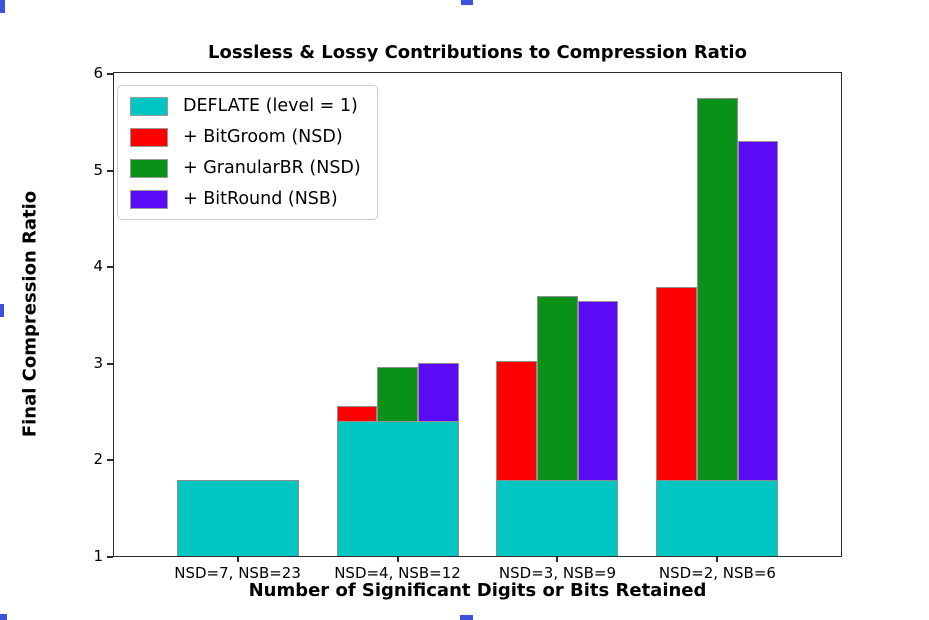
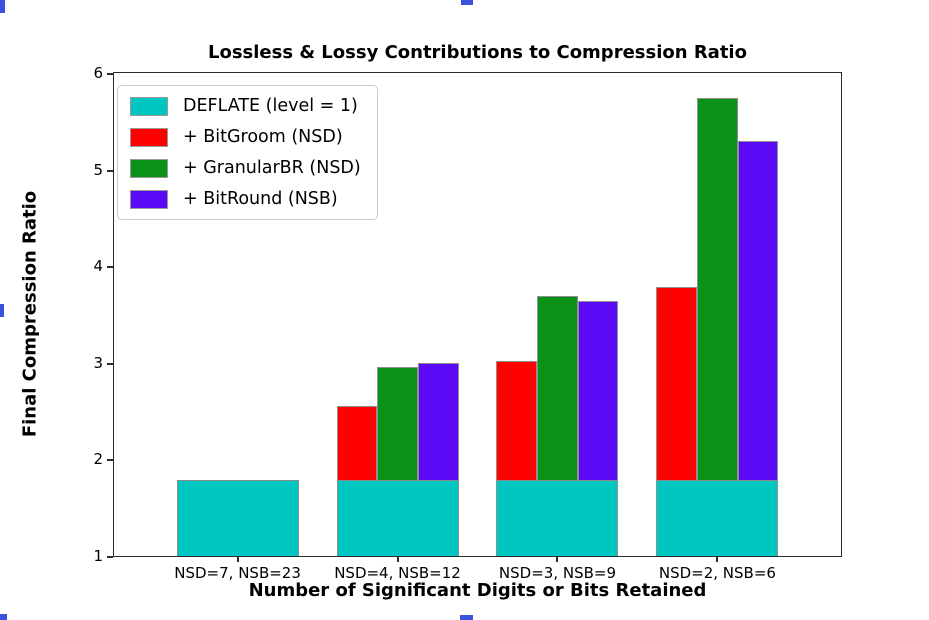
DEFLATE (level = 1)/NSD=4, NSB=12: 2.4 -> 1.8
